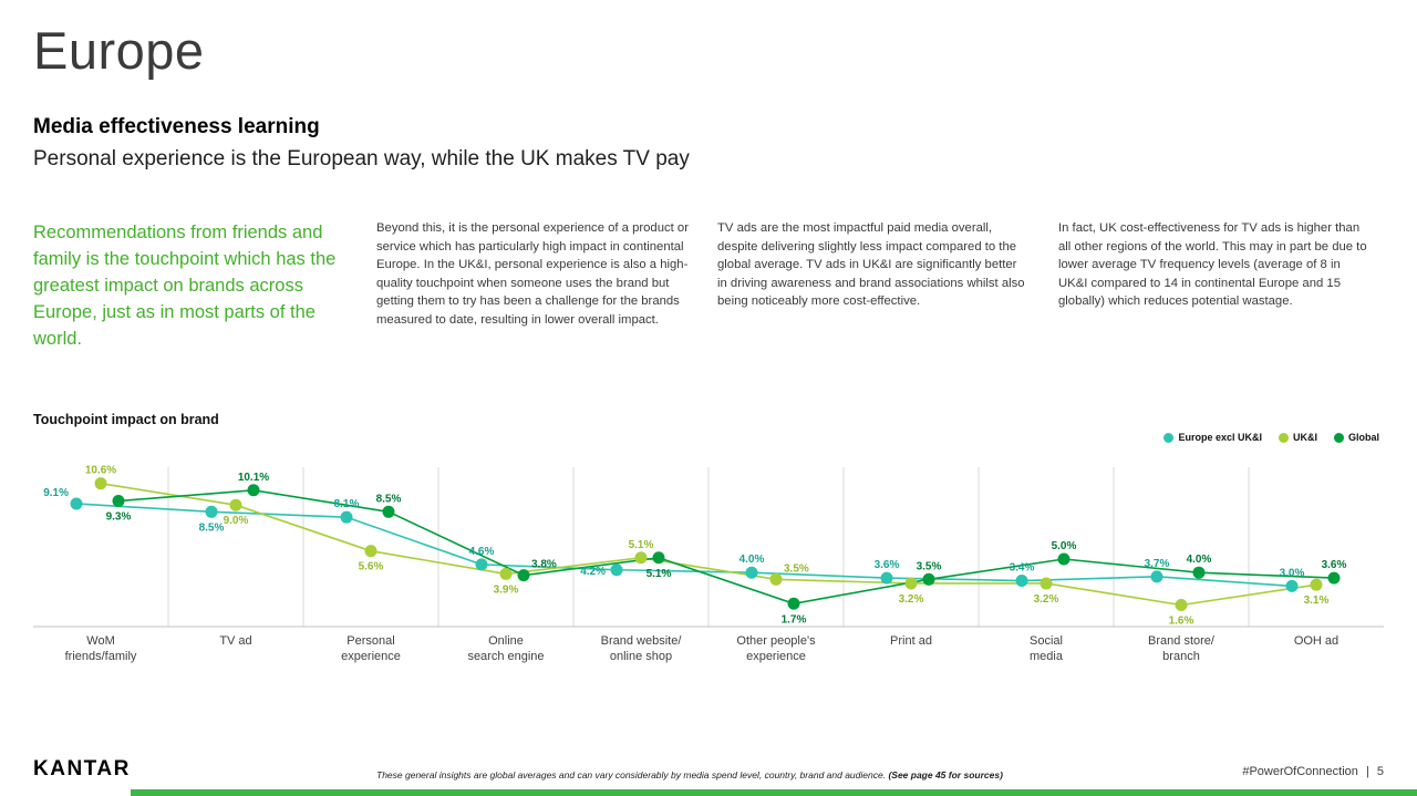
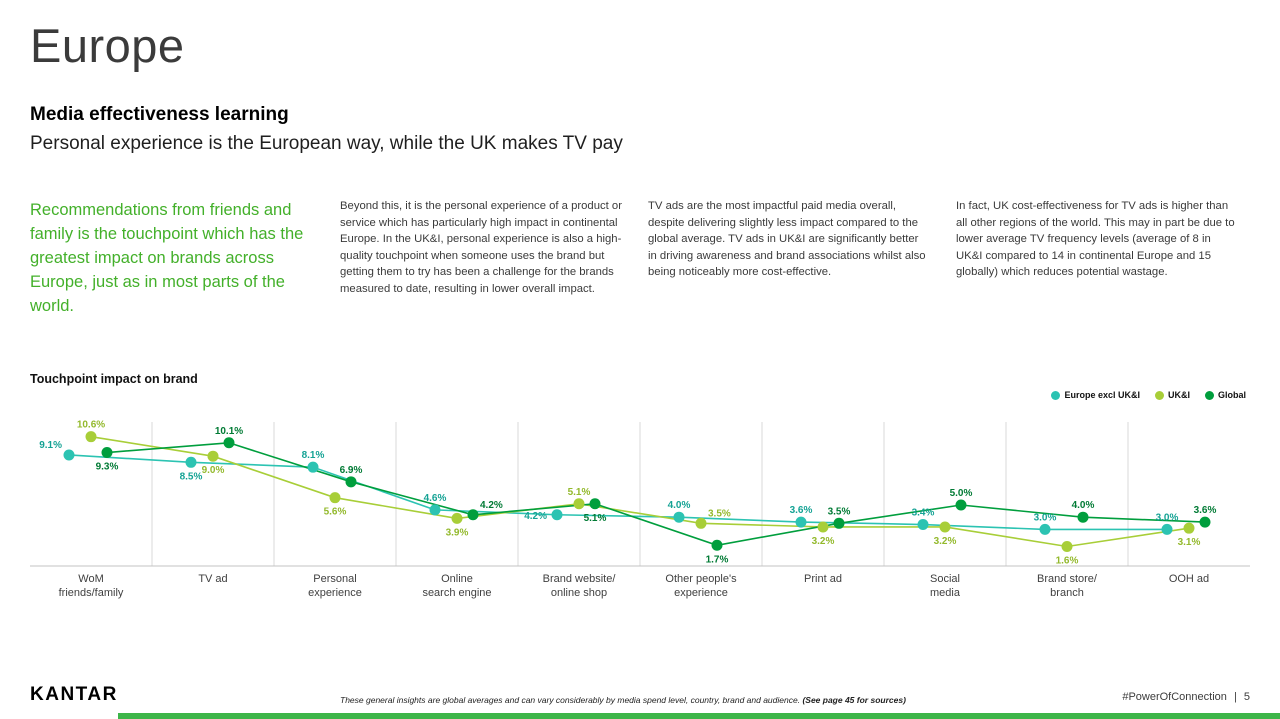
Global/Personal experience: 8.5% -> 6.9%
Global/Online search engine: 3.8% -> 4.2%
Europe excl UK&I/Brand store/ branch: 3.7% -> 3.0%
